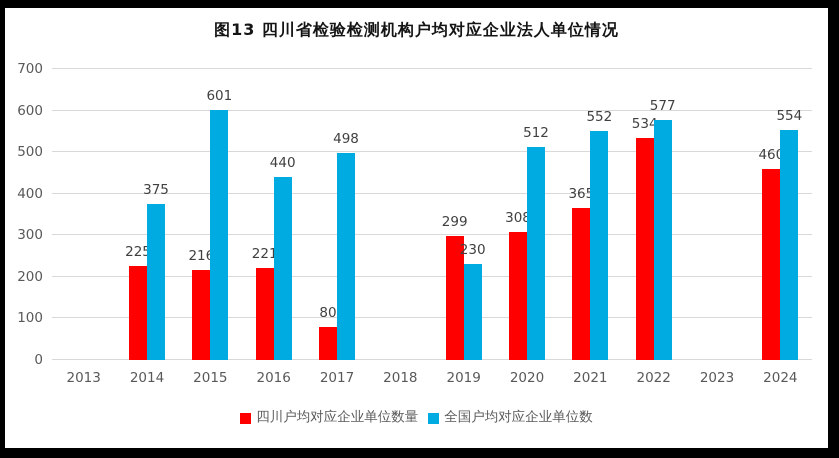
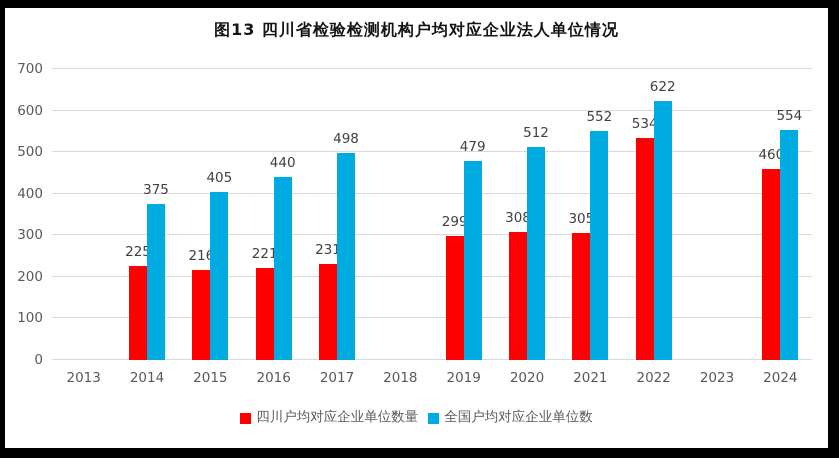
全国户均对应企业单位数/2015: 601 -> 405
四川户均对应企业单位数量/2017: 80 -> 231
全国户均对应企业单位数/2019: 230 -> 479
四川户均对应企业单位数量/2021: 365 -> 305
全国户均对应企业单位数/2022: 577 -> 622
